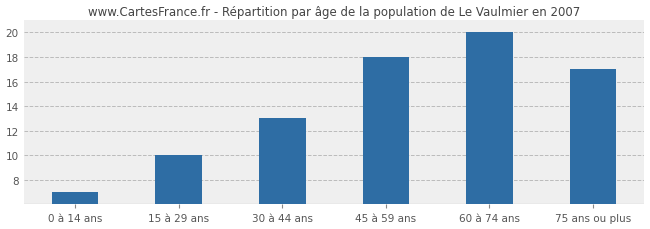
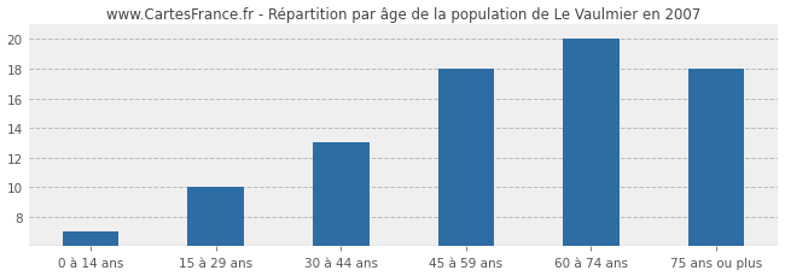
75 ans ou plus: 17 -> 18
